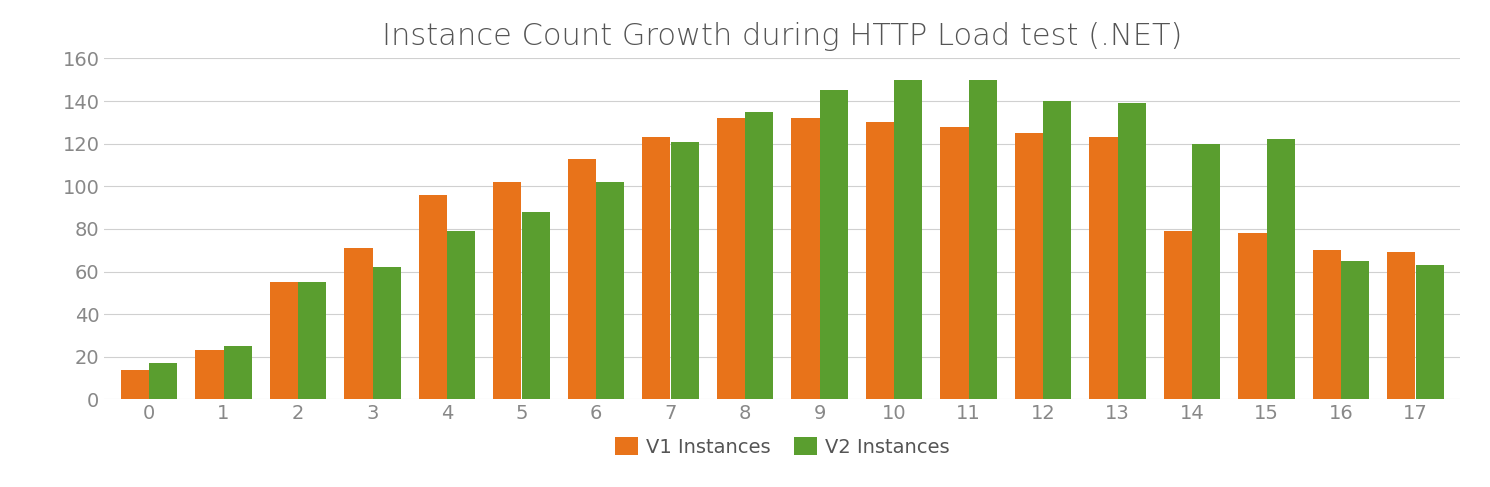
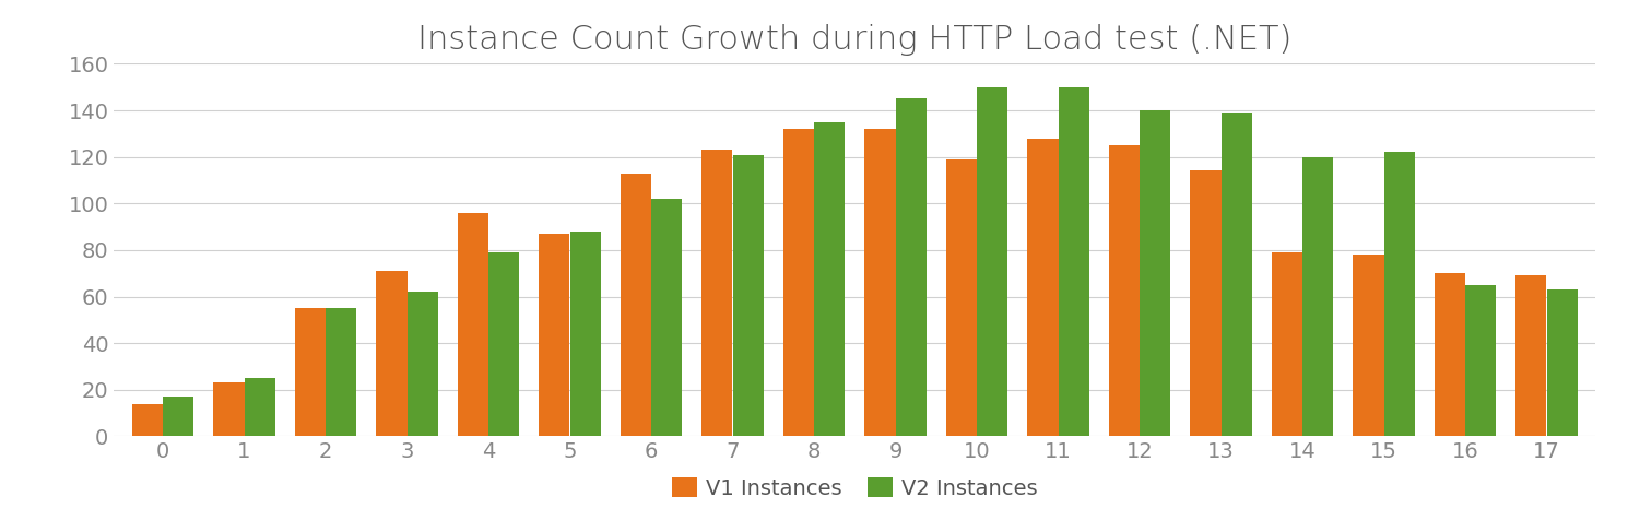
V1 Instances/5: 102 -> 87
V1 Instances/10: 130 -> 119
V1 Instances/13: 123 -> 114
